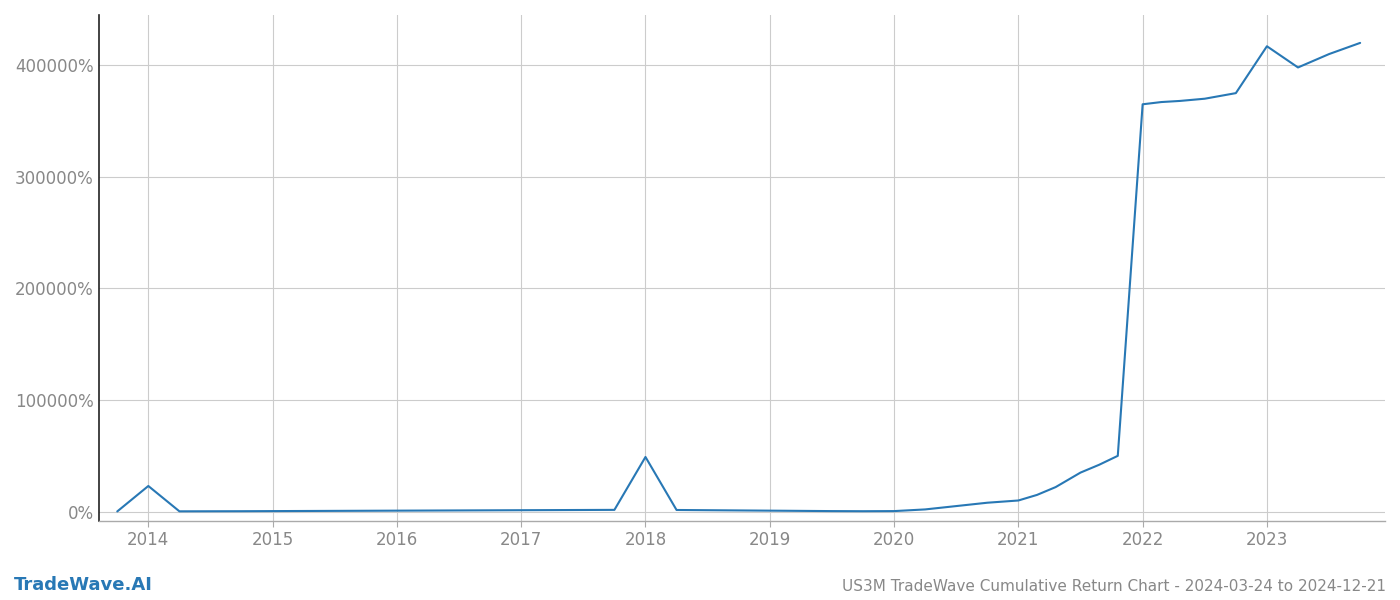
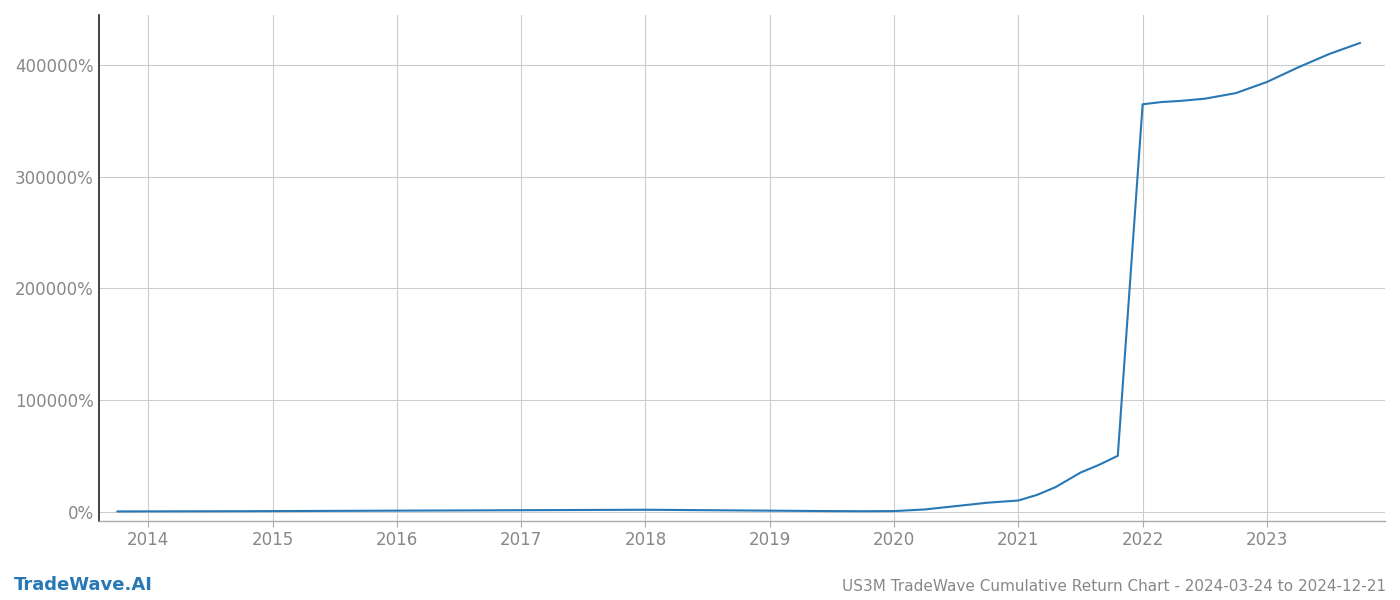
2014: 23000% -> 0%
2018: 49000% -> 2000%
2023: 417000% -> 385000%
